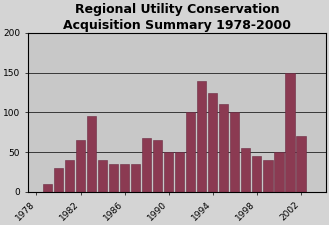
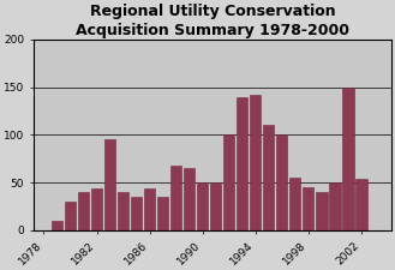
1982: 65 -> 44
1986: 35 -> 44
1994: 125 -> 142
2002: 70 -> 54
